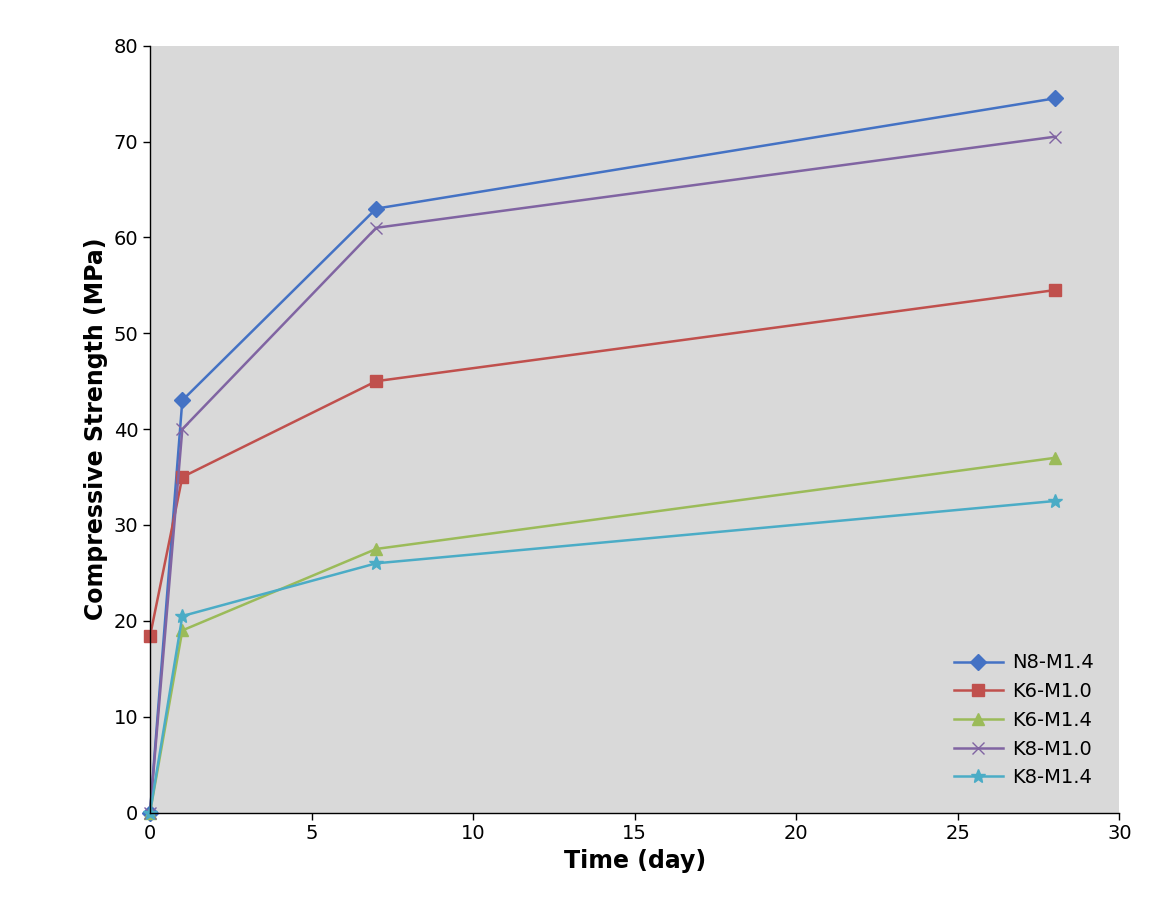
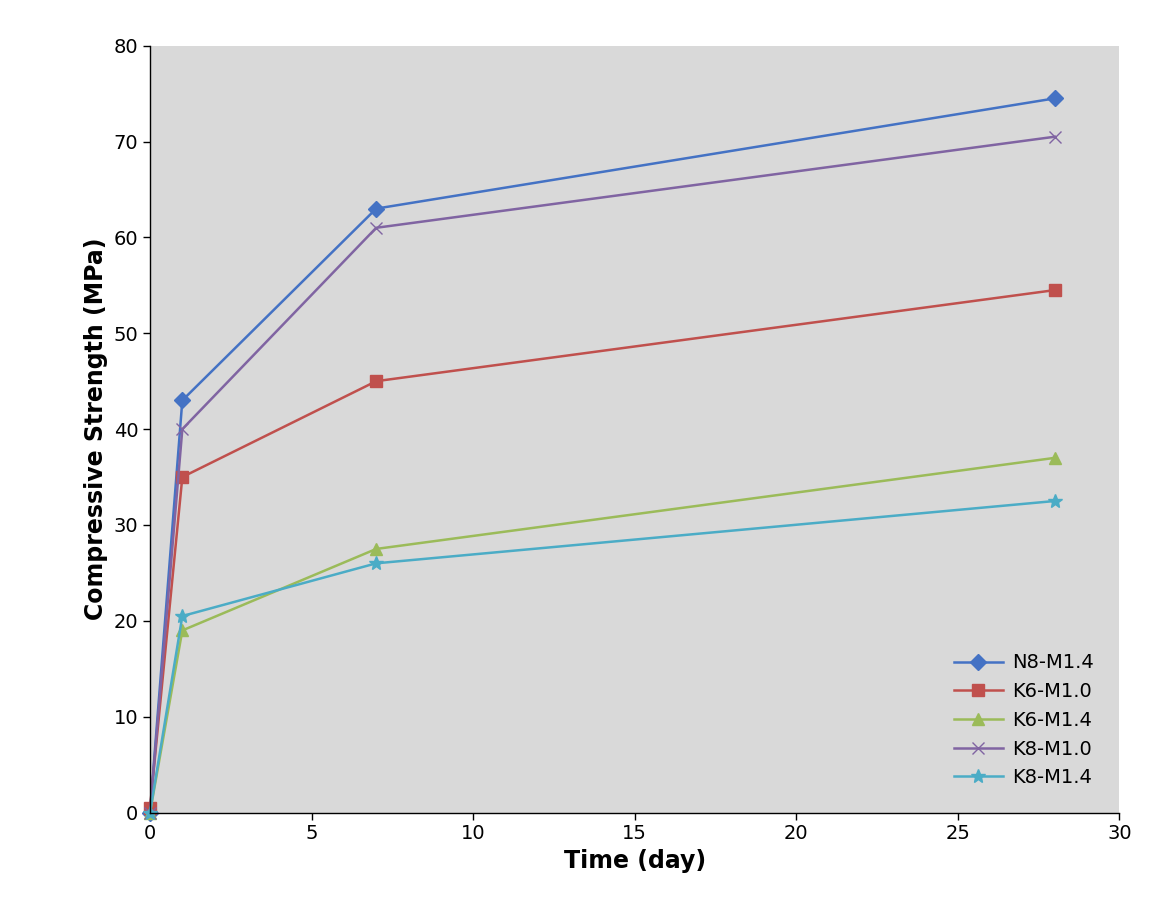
K6-M1.0/0: 18.4 -> 0.5
